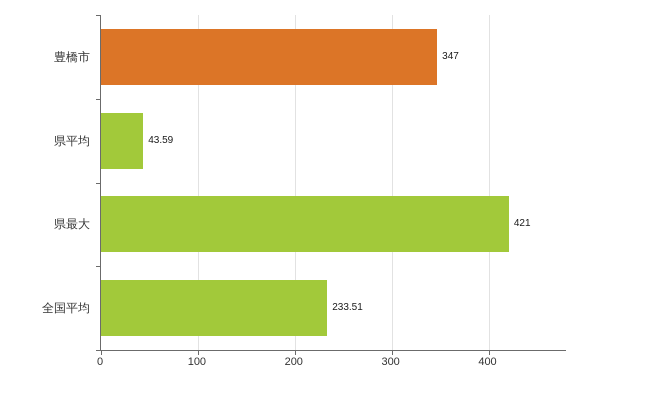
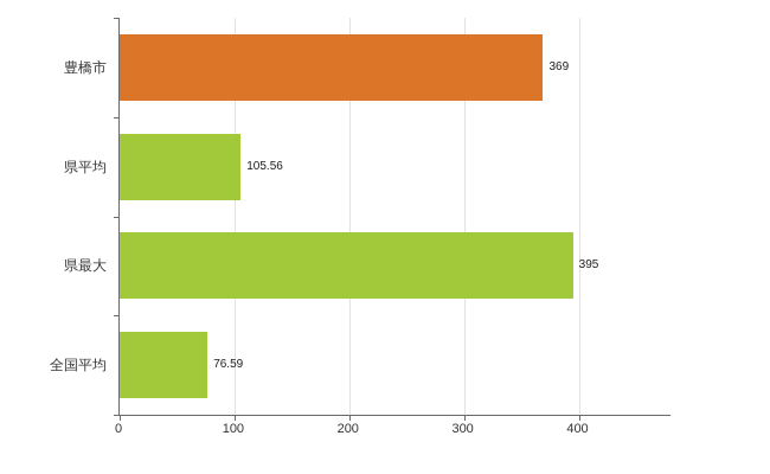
豊橋市: 347 -> 369
県平均: 43.59 -> 105.56
県最大: 421 -> 395
全国平均: 233.51 -> 76.59
